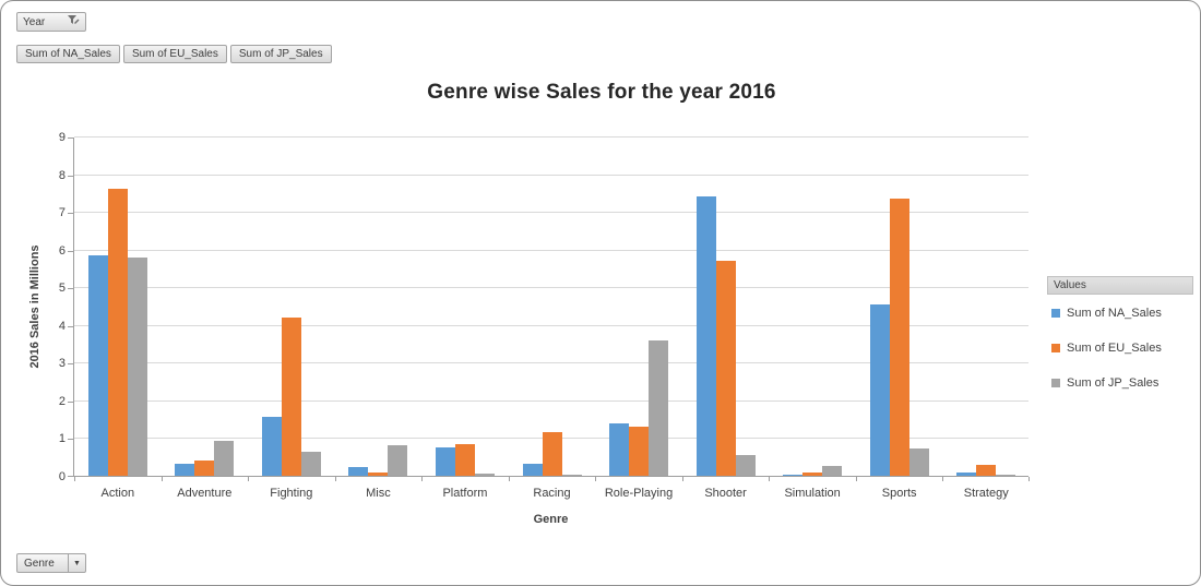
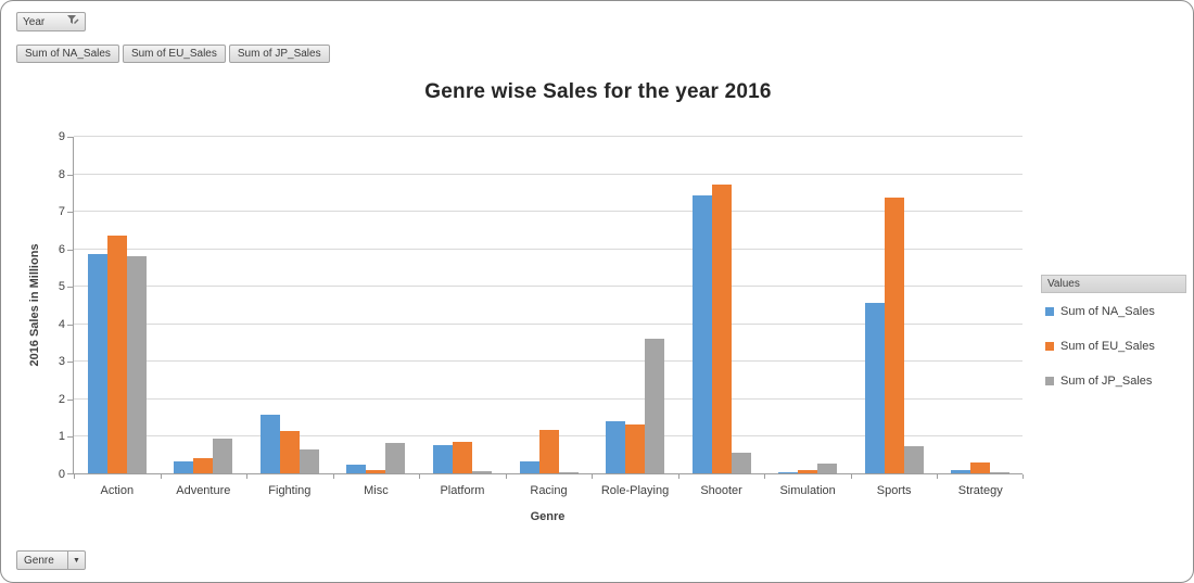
Sum of EU_Sales/Action: 7.6 -> 6.3
Sum of EU_Sales/Fighting: 4.2 -> 1.1
Sum of EU_Sales/Shooter: 5.7 -> 7.7
